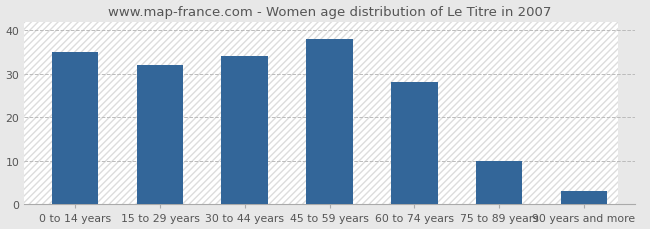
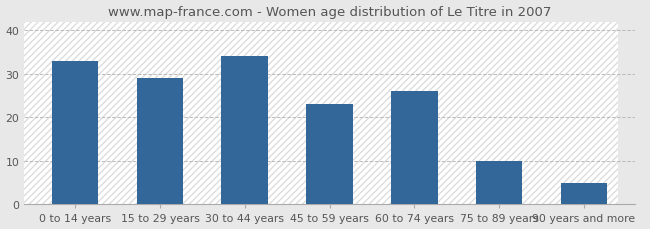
0 to 14 years: 35 -> 33
15 to 29 years: 32 -> 29
45 to 59 years: 38 -> 23
60 to 74 years: 28 -> 26
90 years and more: 3 -> 5
